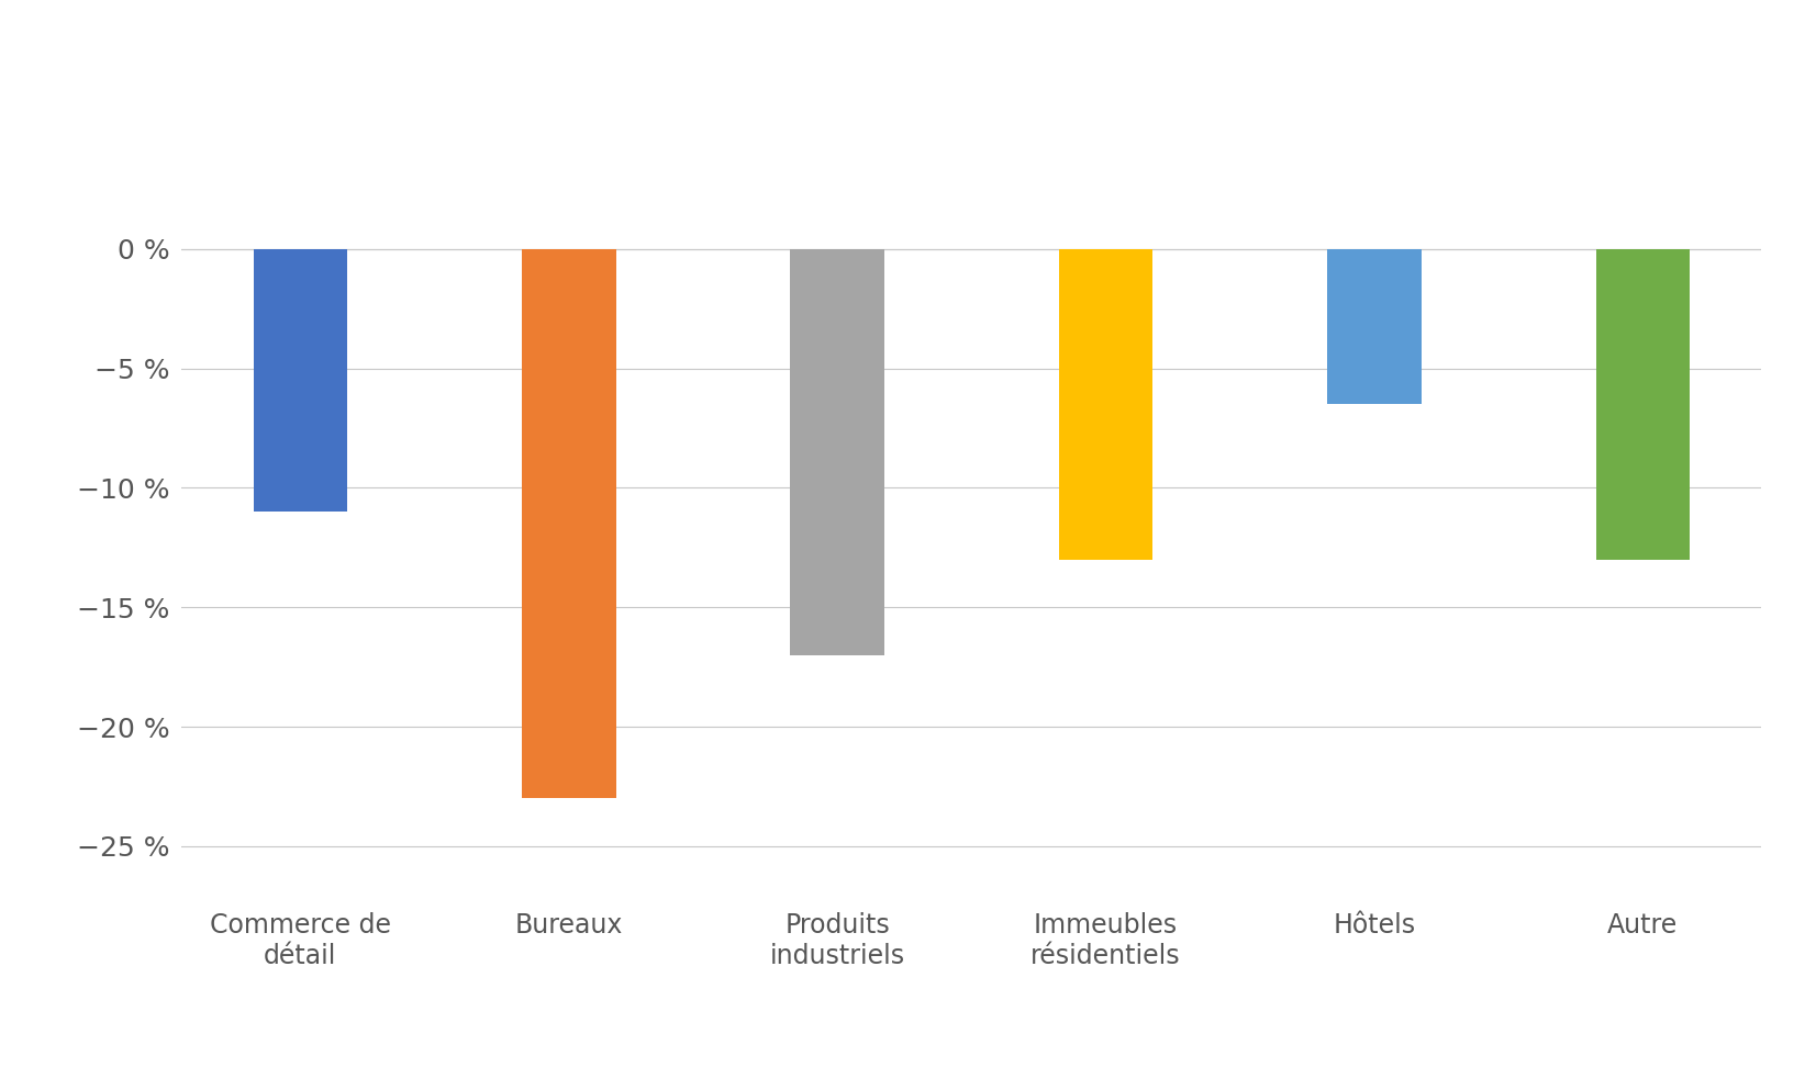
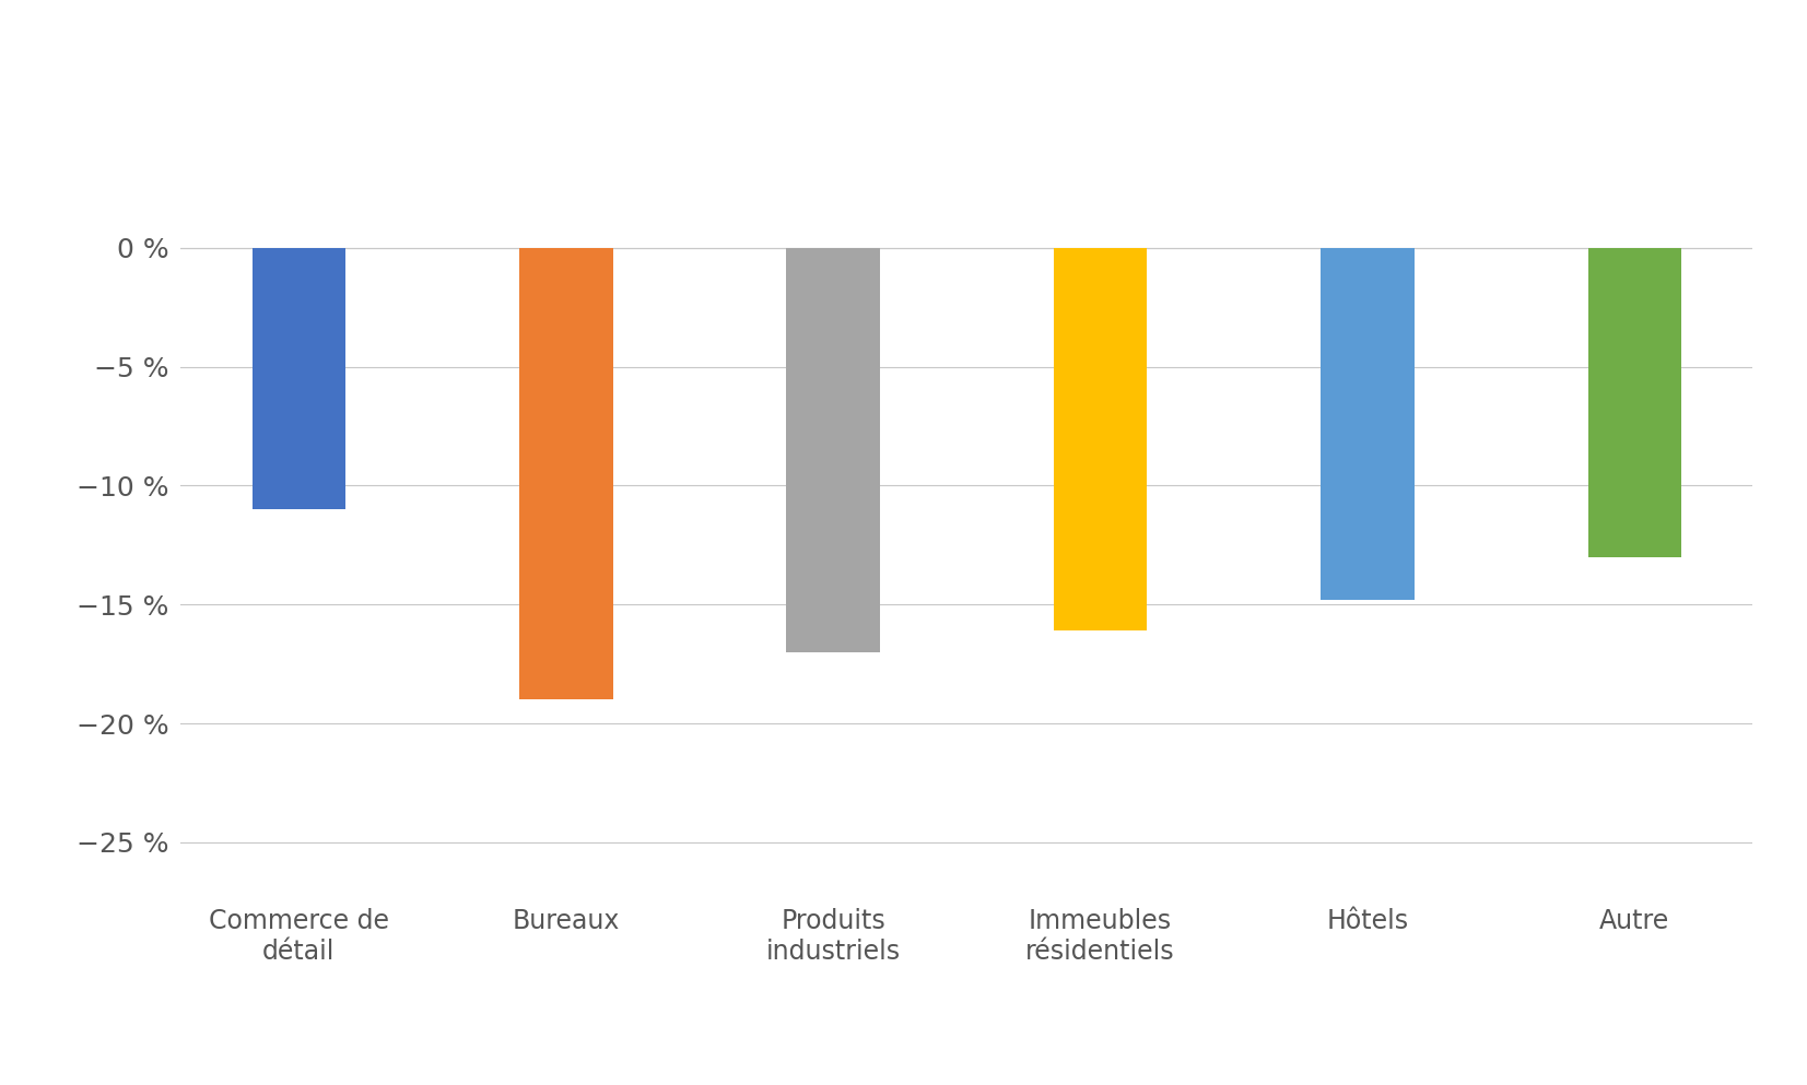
Bureaux: -23.0 % -> -19.0 %
Immeubles résidentiels: -13.0 % -> -16.1 %
Hôtels: -6.5 % -> -14.8 %
